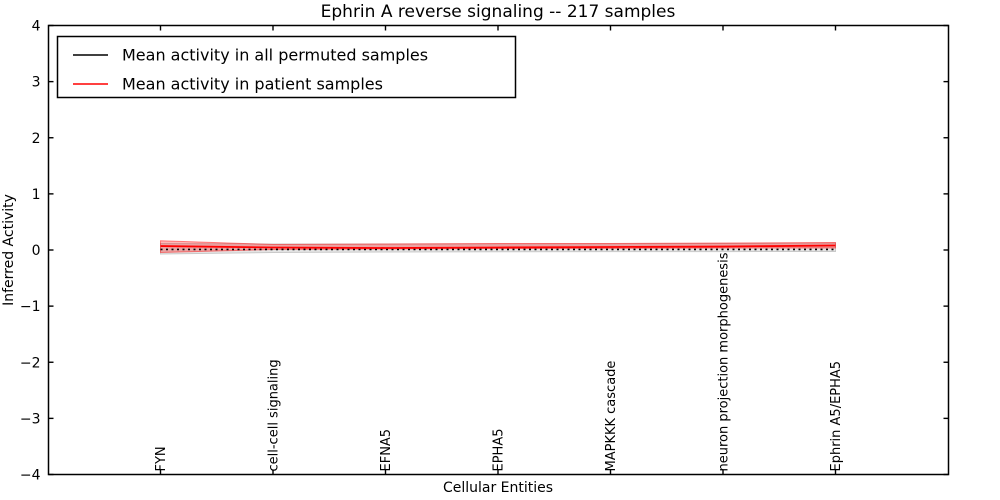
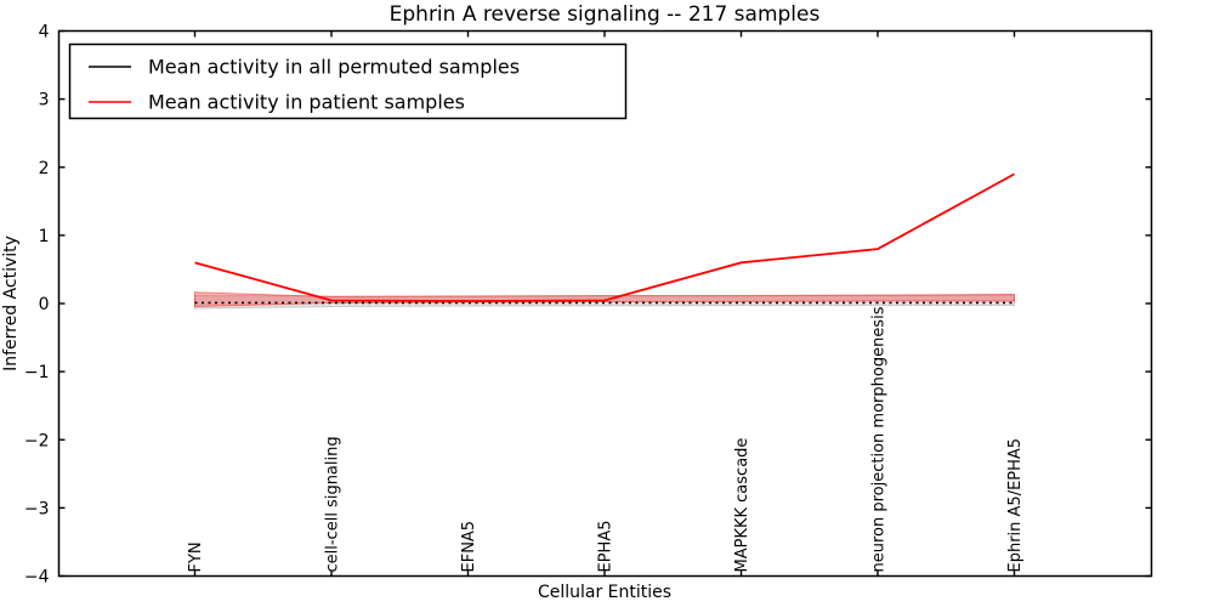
Mean activity in patient samples/FYN: 0.1 -> 0.6
Mean activity in patient samples/MAPKKK cascade: 0.1 -> 0.6
Mean activity in patient samples/neuron projection morphogenesis: 0.1 -> 0.8
Mean activity in patient samples/Ephrin A5/EPHA5: 0.1 -> 1.9
